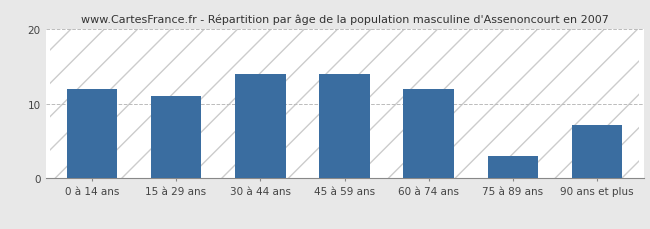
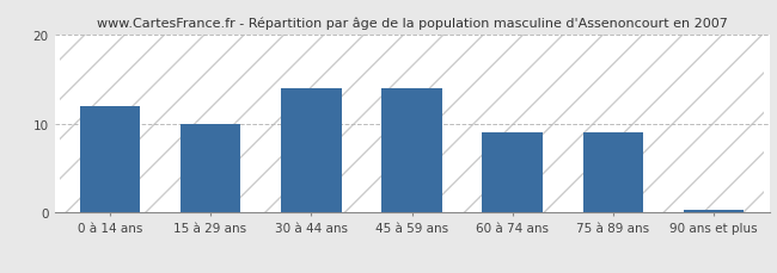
15 à 29 ans: 11.0 -> 10.0
60 à 74 ans: 12.0 -> 9.0
75 à 89 ans: 3.0 -> 9.0
90 ans et plus: 7.2 -> 0.3
